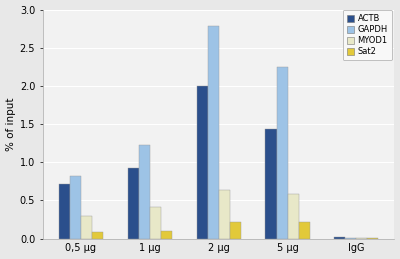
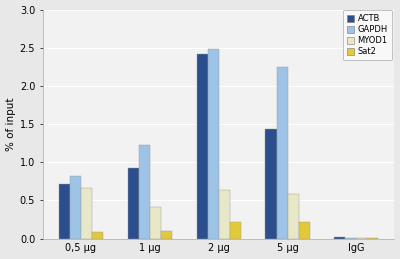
MYOD1/0,5 μg: 0.30 -> 0.66
ACTB/2 μg: 2.00 -> 2.42
GAPDH/2 μg: 2.78 -> 2.48
